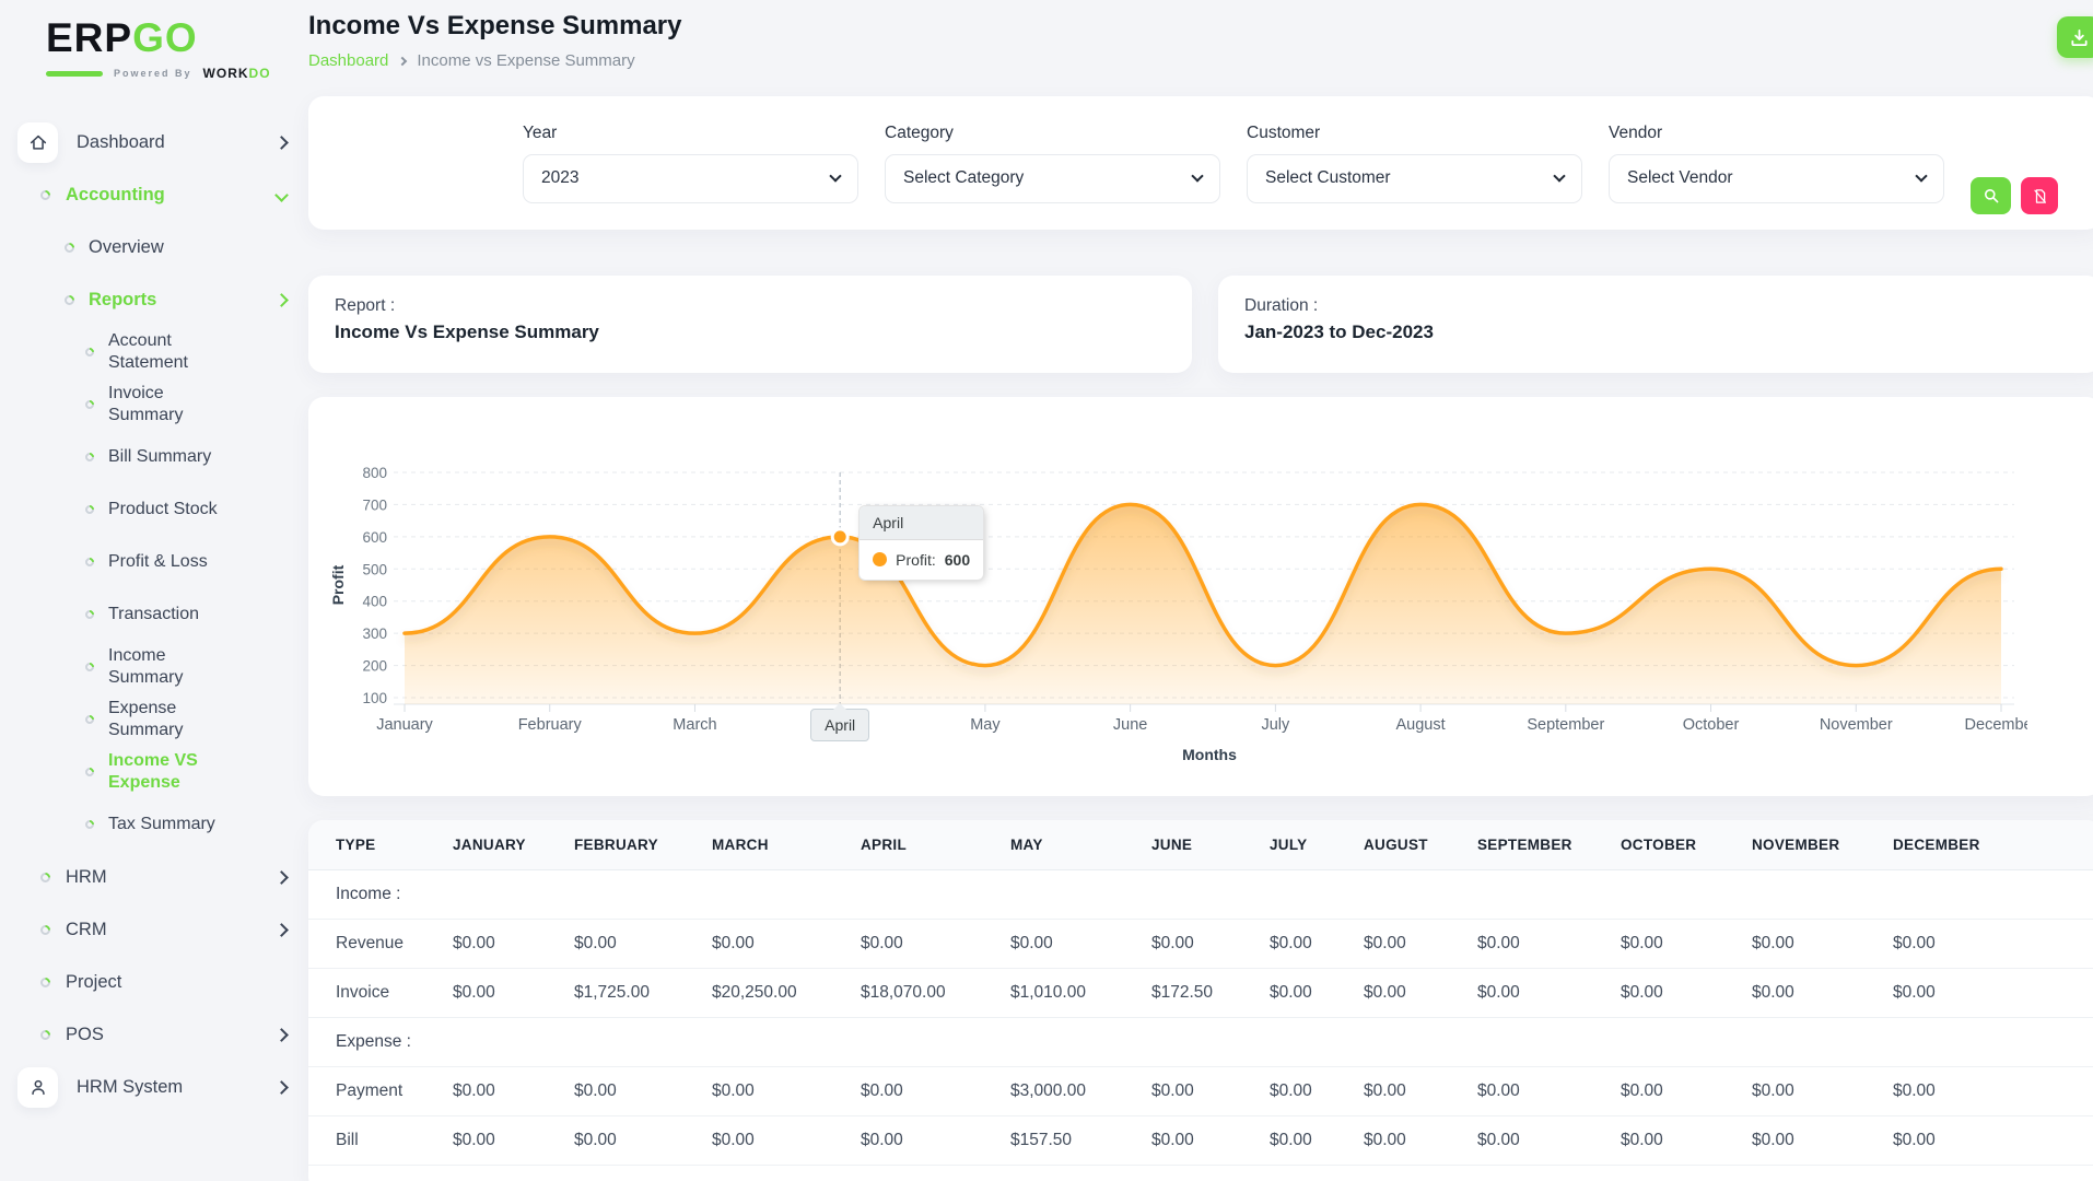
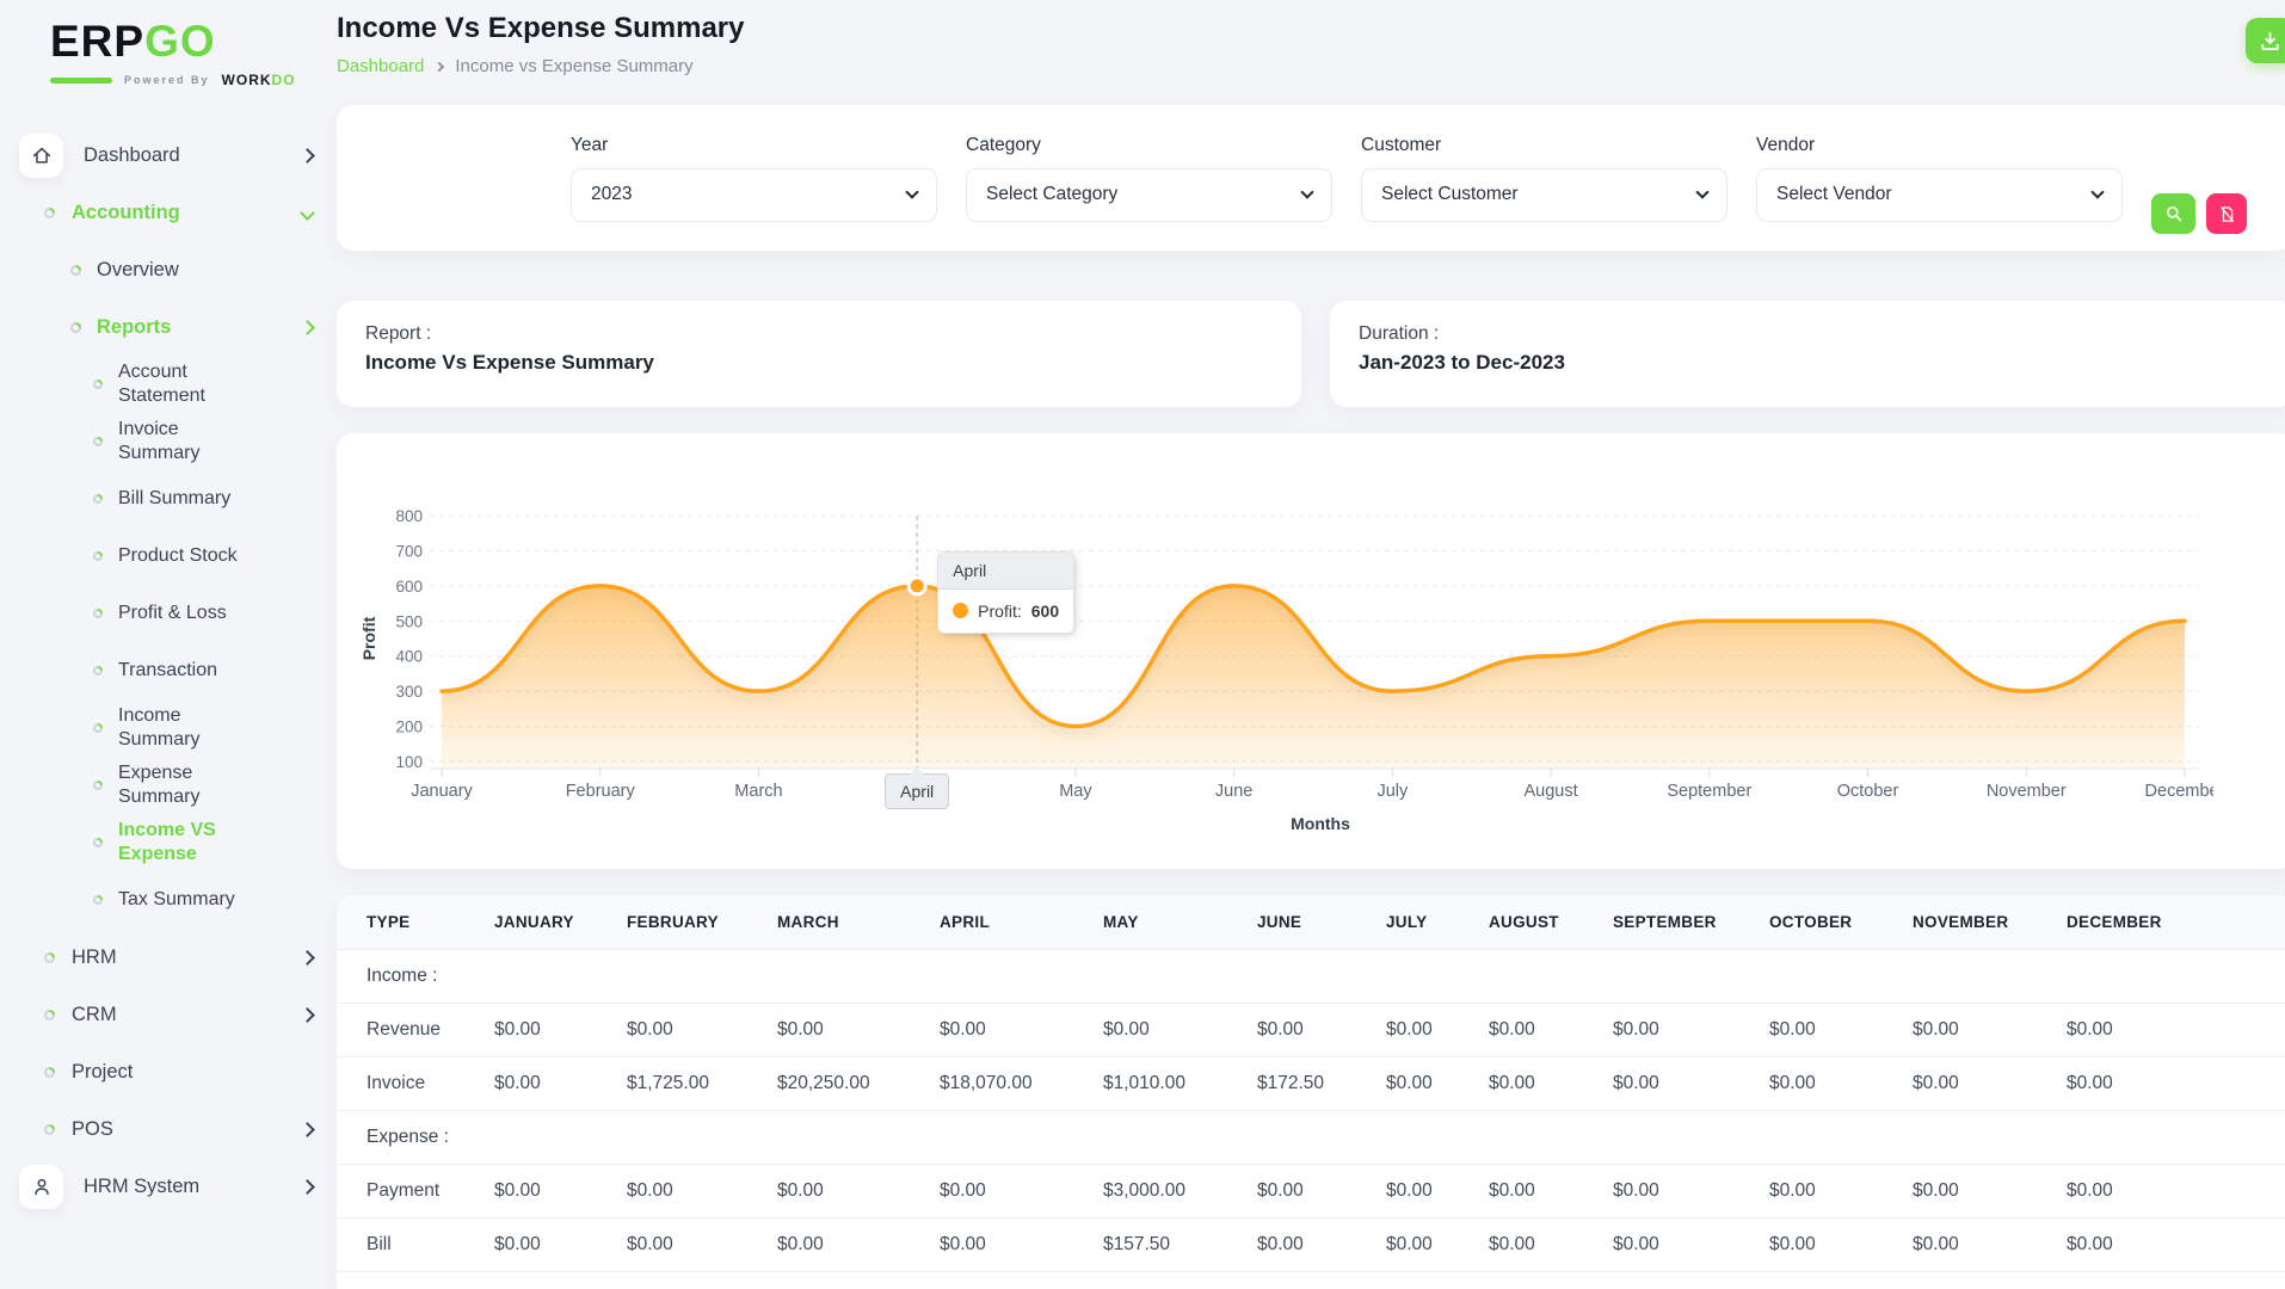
June: 700 -> 600
July: 200 -> 300
August: 700 -> 400
September: 300 -> 500
November: 200 -> 300
